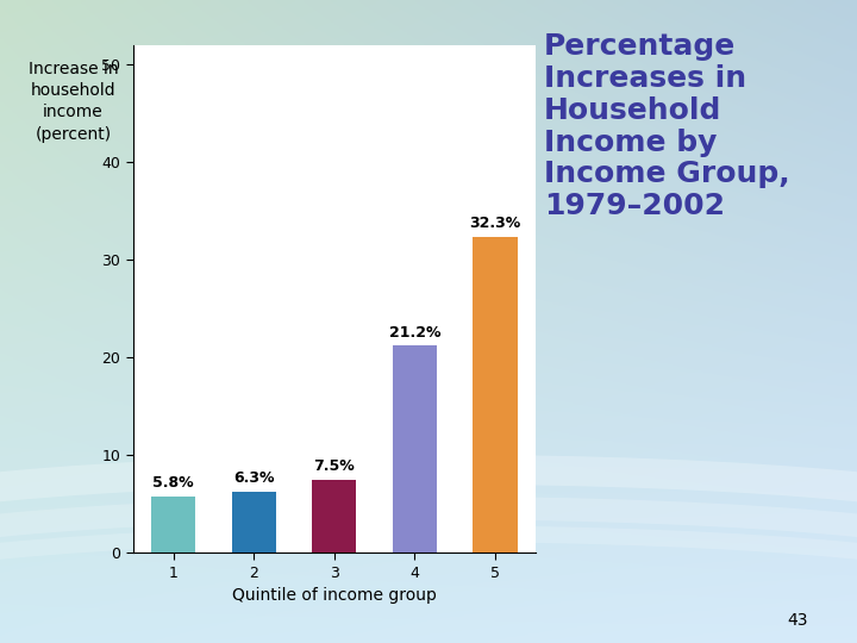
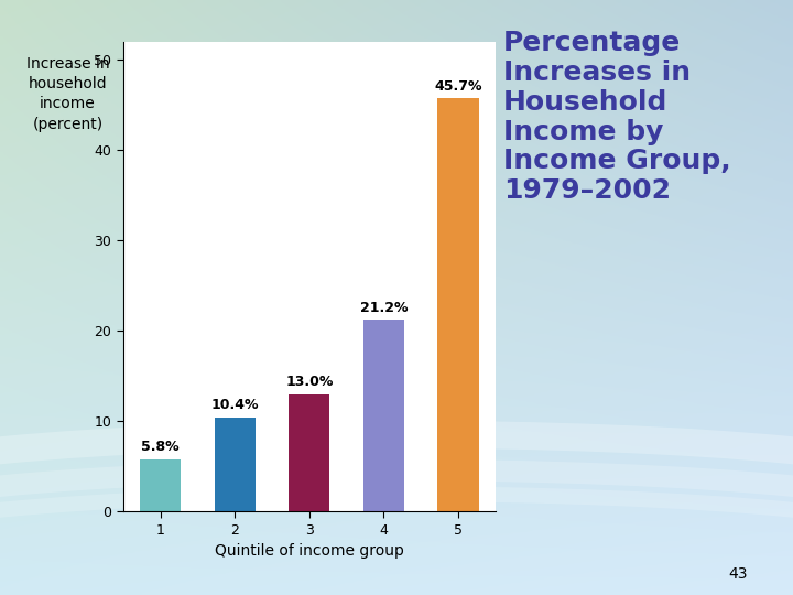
2: 6.3% -> 10.4%
3: 7.5% -> 13.0%
5: 32.3% -> 45.7%
